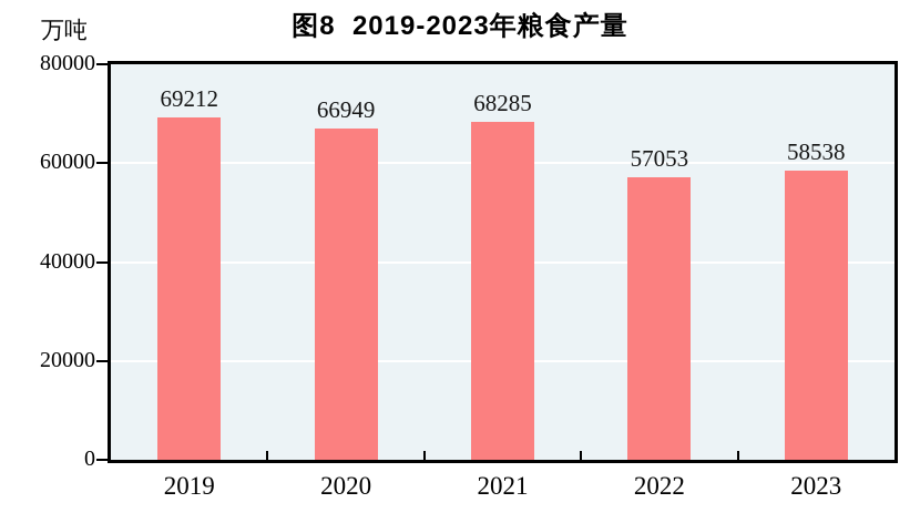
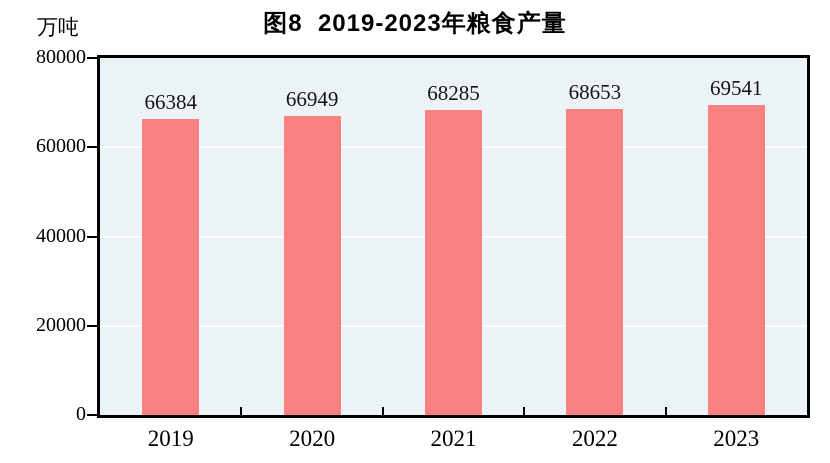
2019: 69212 -> 66384
2022: 57053 -> 68653
2023: 58538 -> 69541
